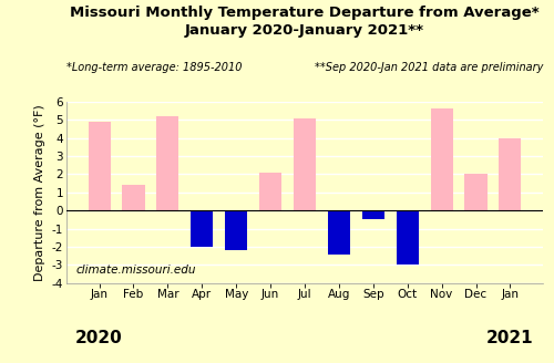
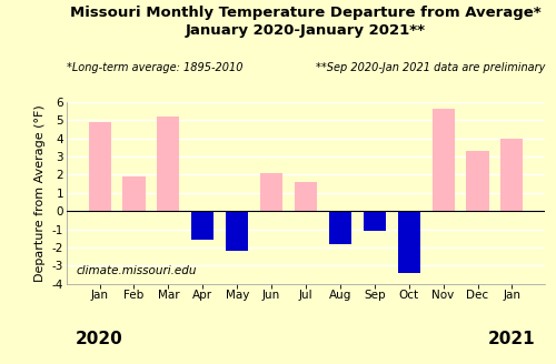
Feb: 1.4 -> 1.9
Apr: -2.0 -> -1.6
Jul: 5.1 -> 1.6
Aug: -2.4 -> -1.8
Sep: -0.5 -> -1.1
Oct: -3.0 -> -3.4
Dec: 2.0 -> 3.3
